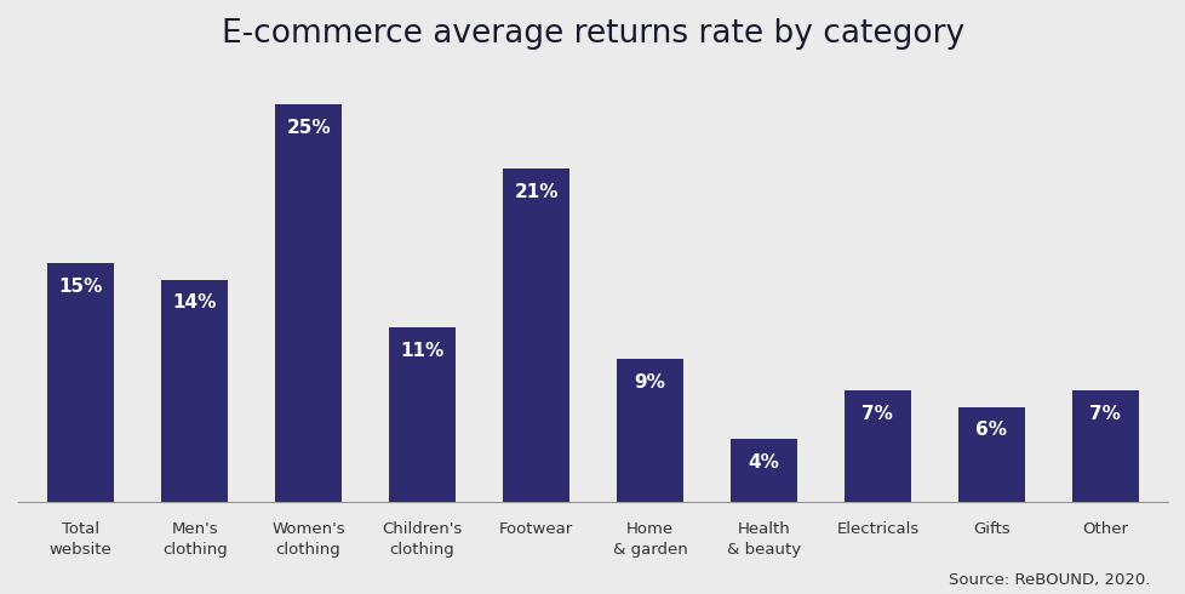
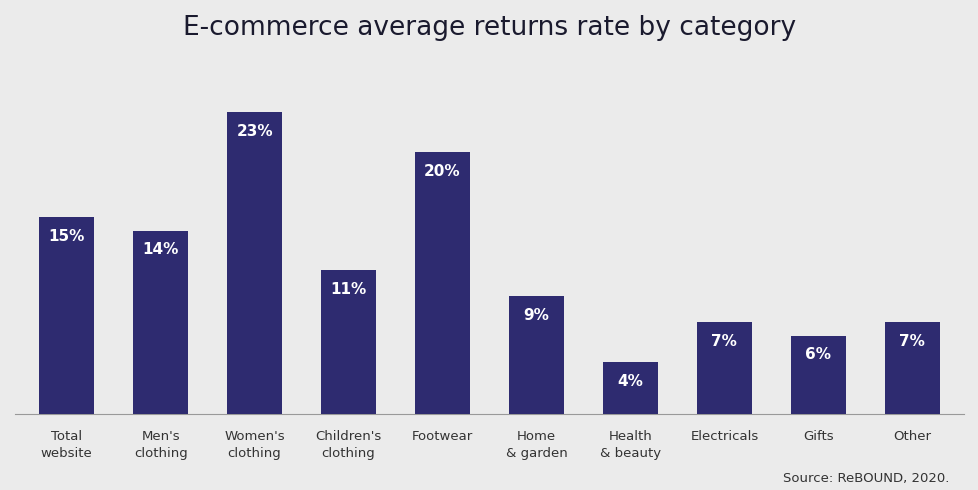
Women's clothing: 25% -> 23%
Footwear: 21% -> 20%
